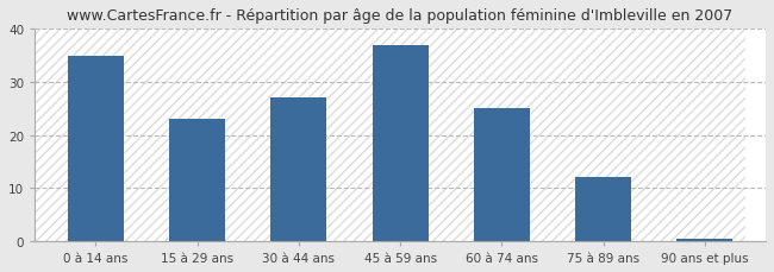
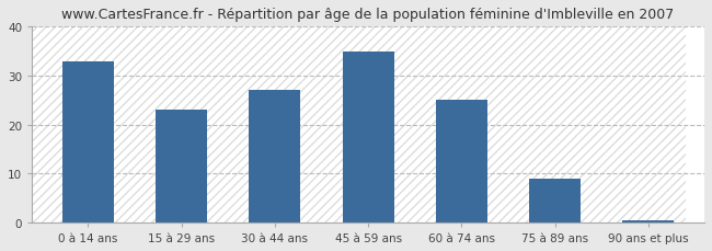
0 à 14 ans: 35.0 -> 33.0
45 à 59 ans: 37.0 -> 35.0
75 à 89 ans: 12.0 -> 9.0
